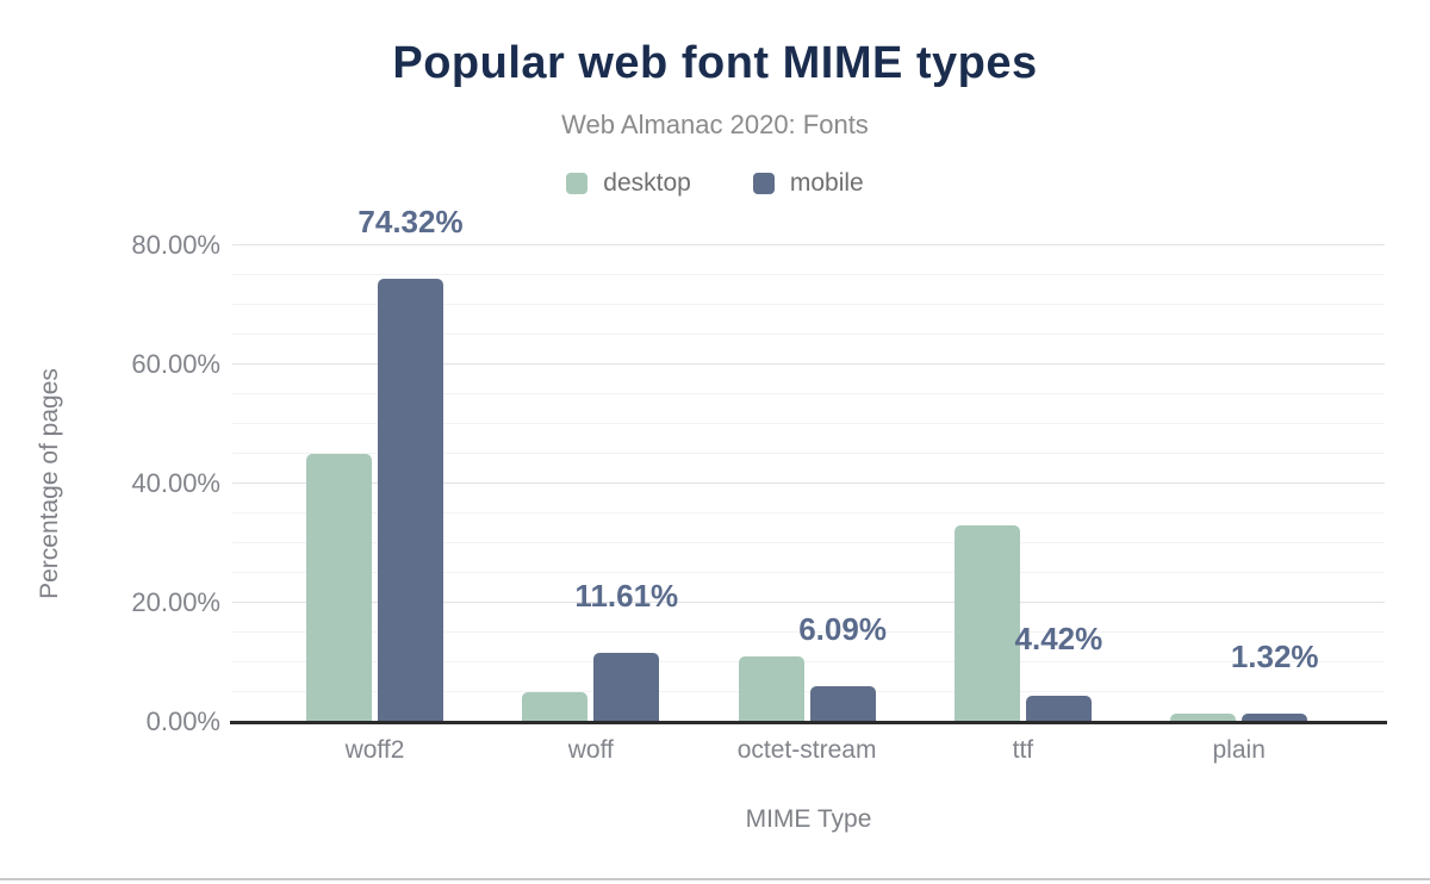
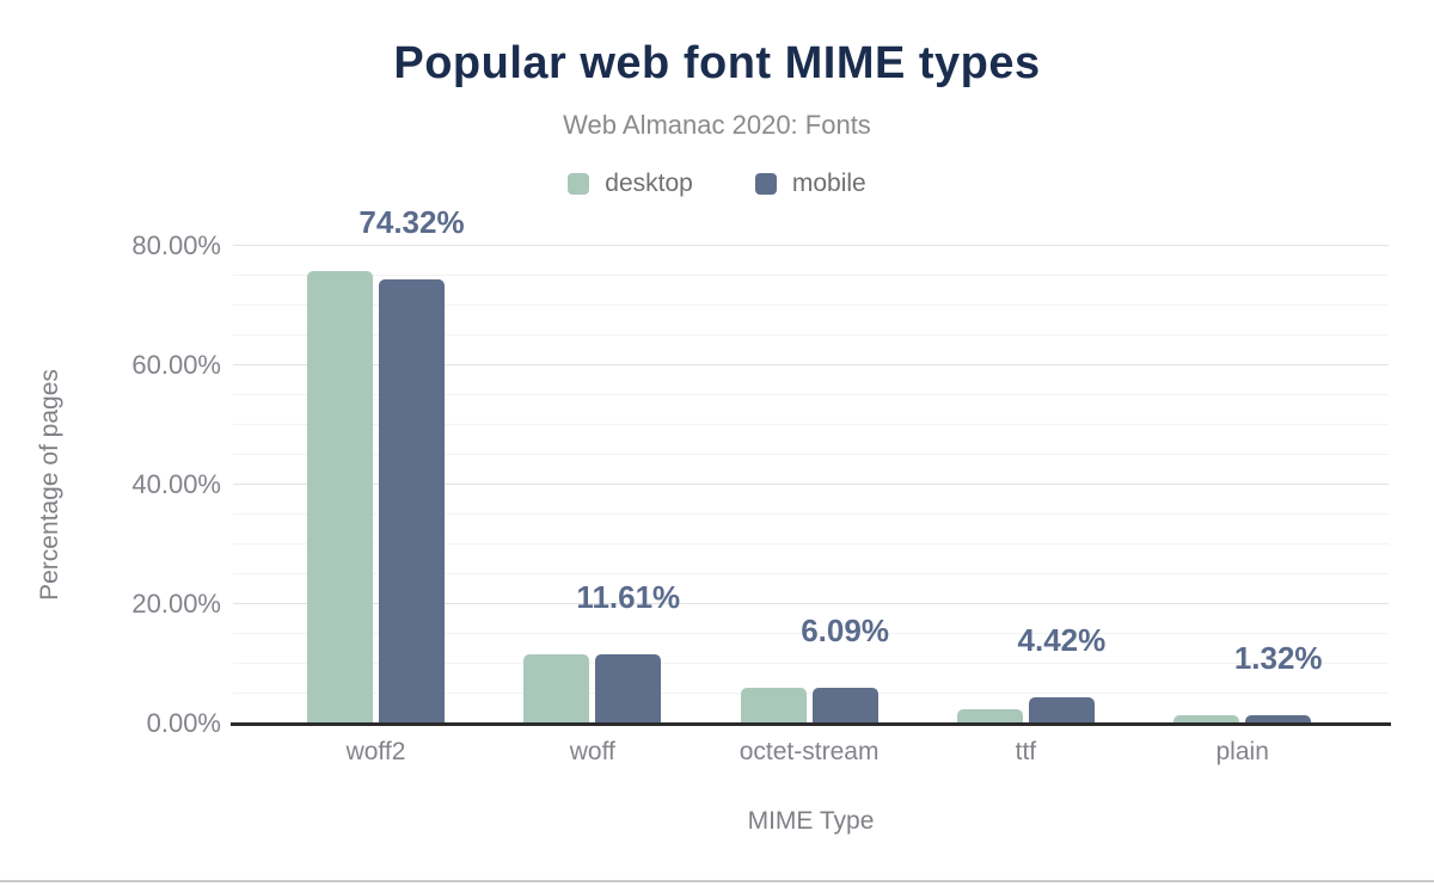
desktop/woff2: 45% -> 76%
desktop/woff: 5% -> 12%
desktop/octet-stream: 11% -> 6%
desktop/ttf: 33% -> 2%
